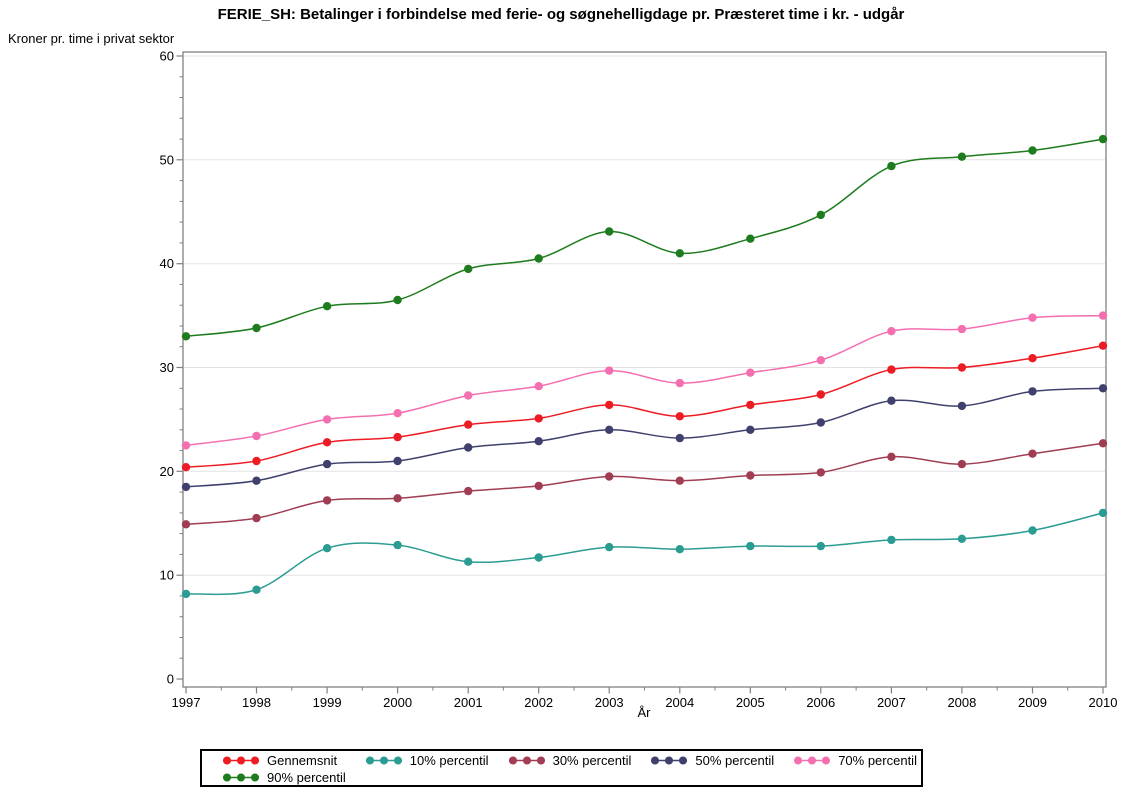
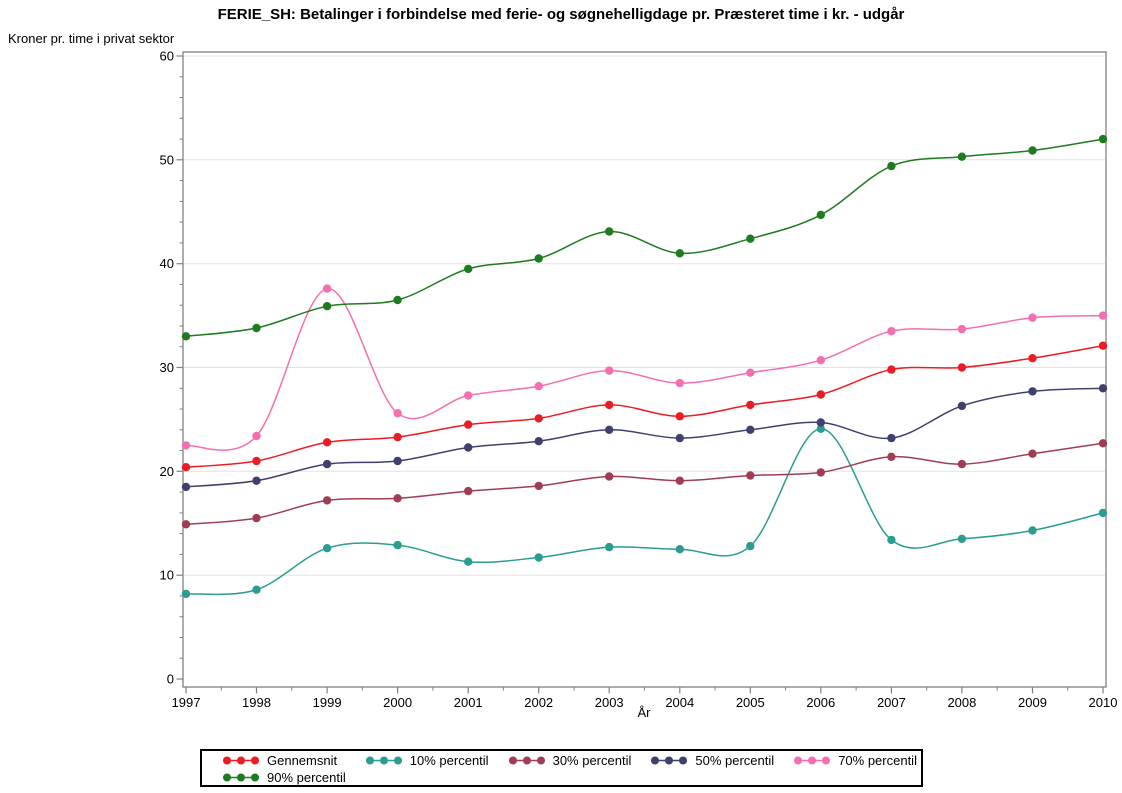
70% percentil/1999: 25.0 -> 37.6
10% percentil/2006: 12.8 -> 24.1
50% percentil/2007: 26.8 -> 23.2
